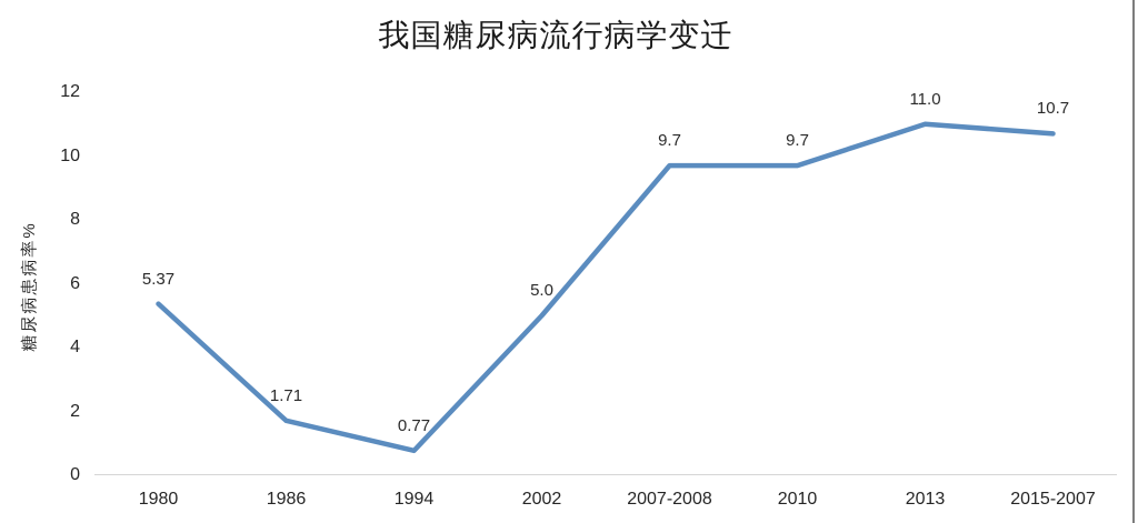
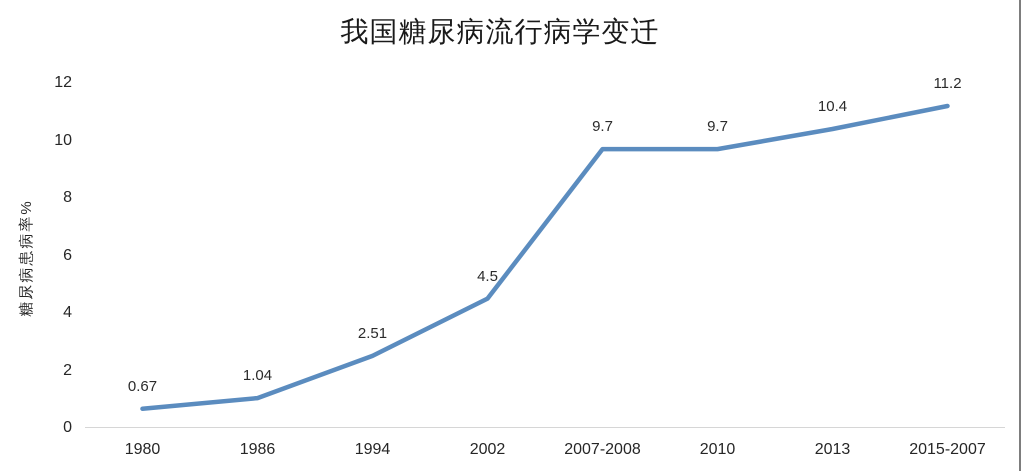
1980: 5.37 -> 0.67
1986: 1.71 -> 1.04
1994: 0.77 -> 2.51
2002: 5.0 -> 4.5
2013: 11.0 -> 10.4
2015-2007: 10.7 -> 11.2
